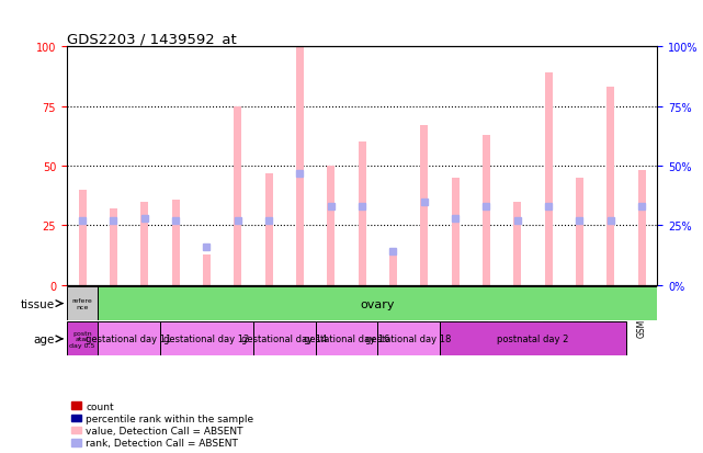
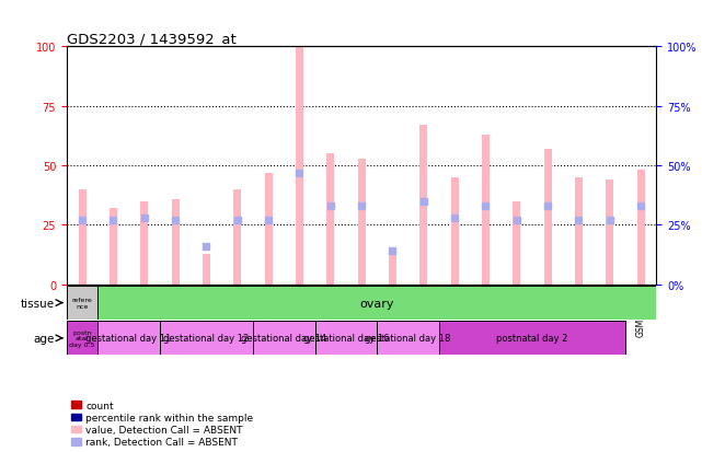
GSM120852: 75 -> 40
GSM120849: 50 -> 55
GSM120850: 60 -> 53
GSM120844: 89 -> 57
GSM120840: 83 -> 44
